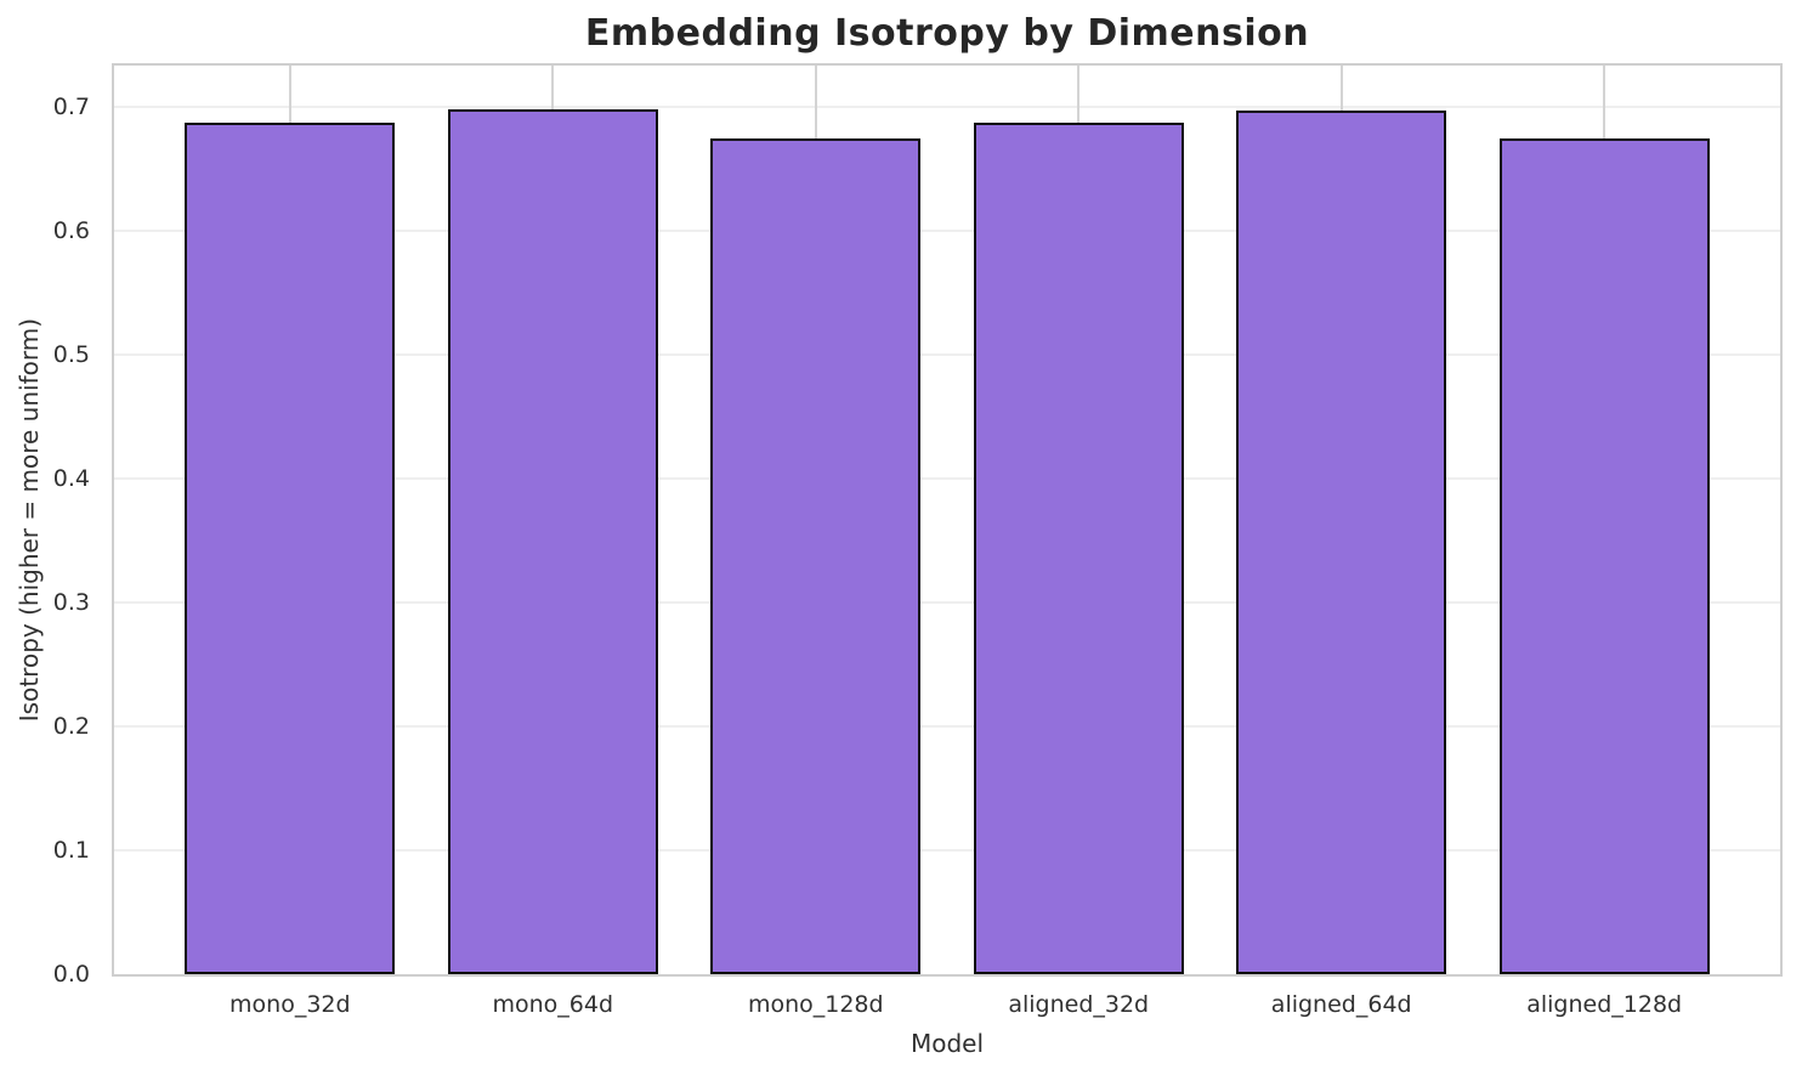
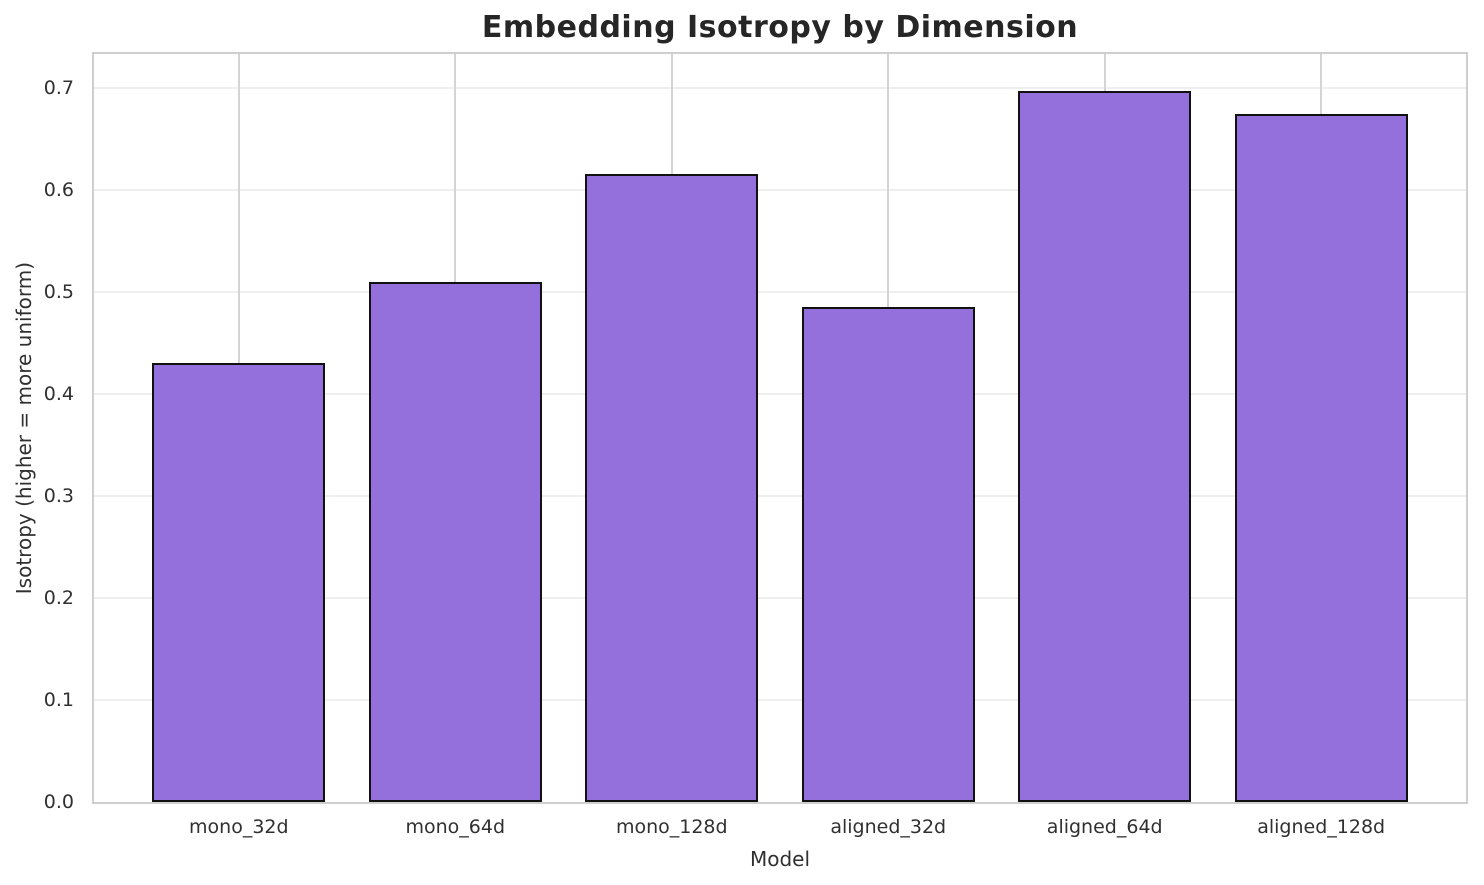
mono_32d: 0.687 -> 0.430
mono_64d: 0.698 -> 0.510
mono_128d: 0.674 -> 0.615
aligned_32d: 0.687 -> 0.485
